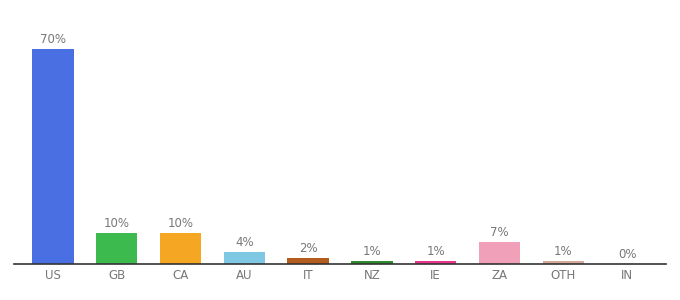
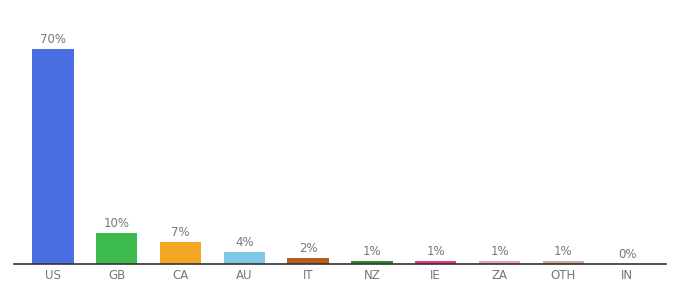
CA: 10% -> 7%
ZA: 7% -> 1%
